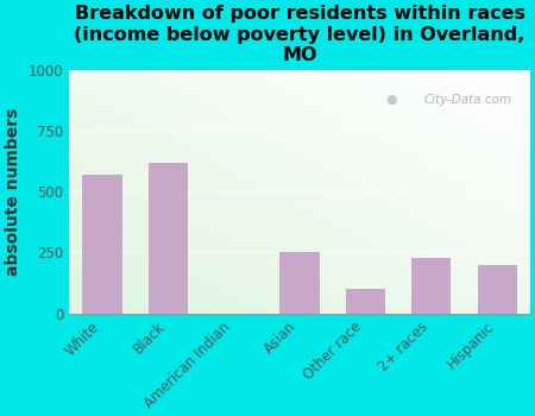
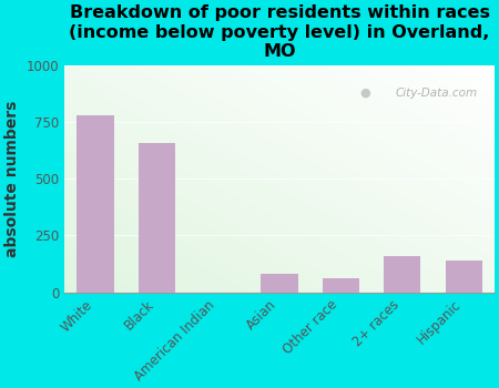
White: 570 -> 780
Black: 620 -> 660
Asian: 250 -> 80
Other race: 100 -> 60
2+ races: 230 -> 160
Hispanic: 200 -> 140
